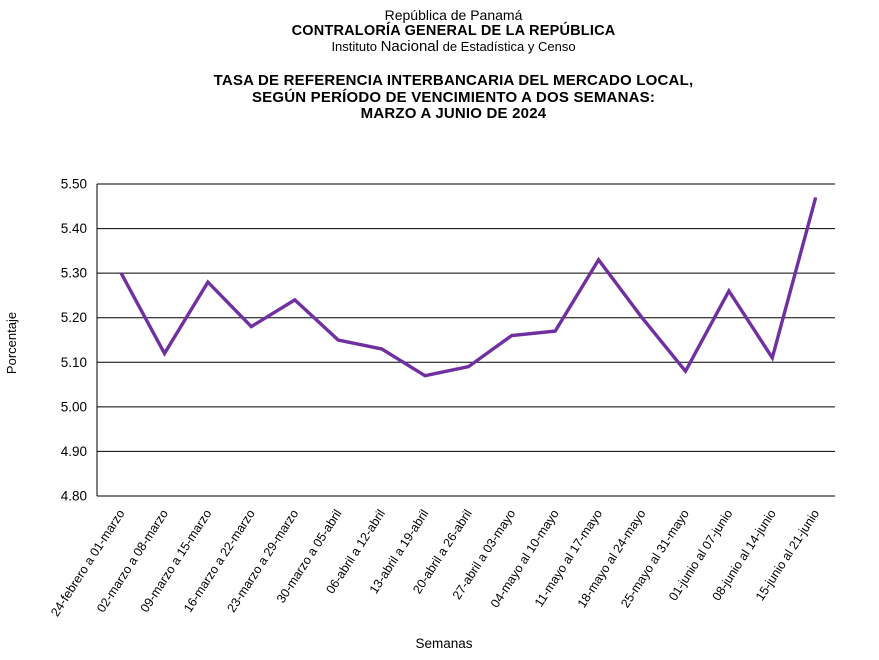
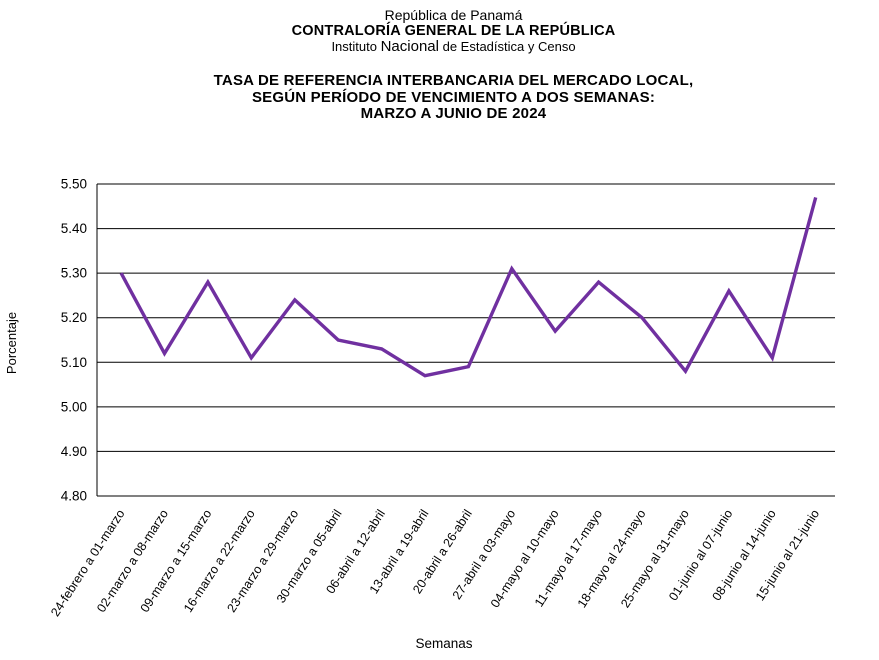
16-marzo a 22-marzo: 5.18 -> 5.11
27-abril a 03-mayo: 5.16 -> 5.31
11-mayo al 17-mayo: 5.33 -> 5.28
